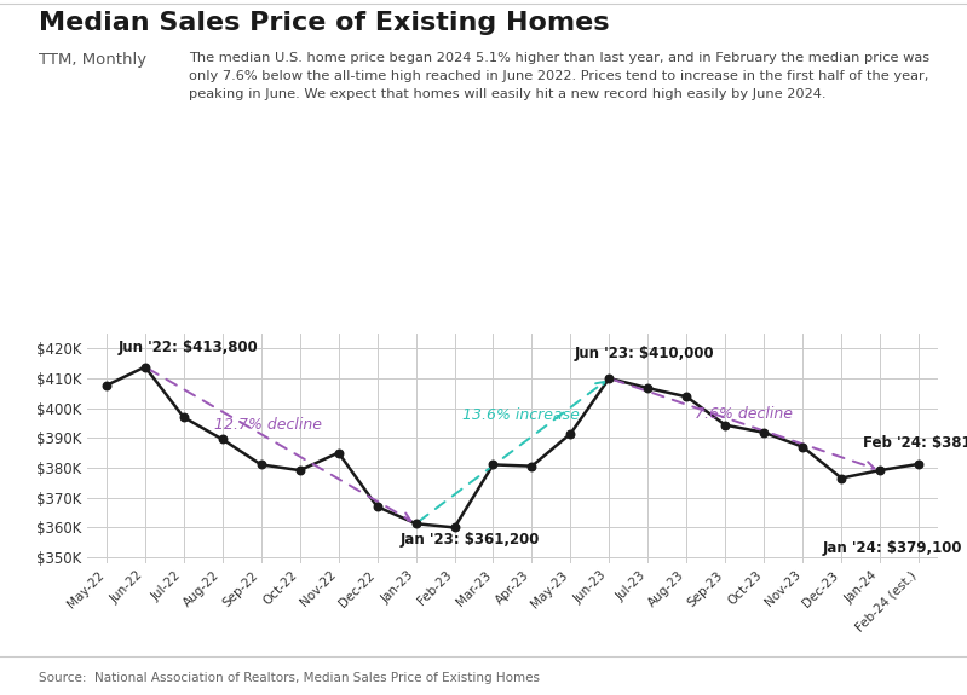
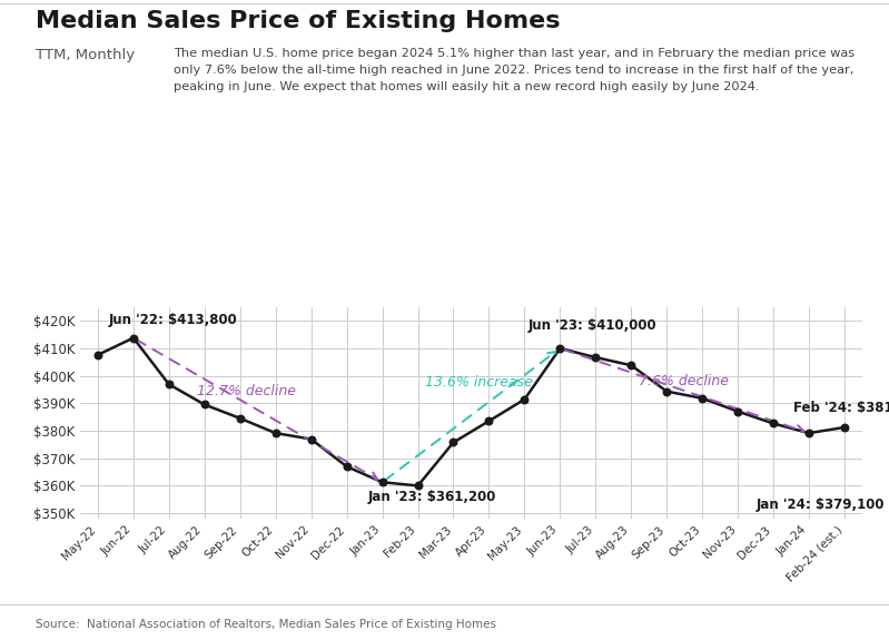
Sep-22: $381.0K -> $384.5K
Nov-22: $385.0K -> $376.9K
Mar-23: $381.0K -> $375.7K
Apr-23: $380.5K -> $383.5K
Dec-23: $376.5K -> $382.6K
